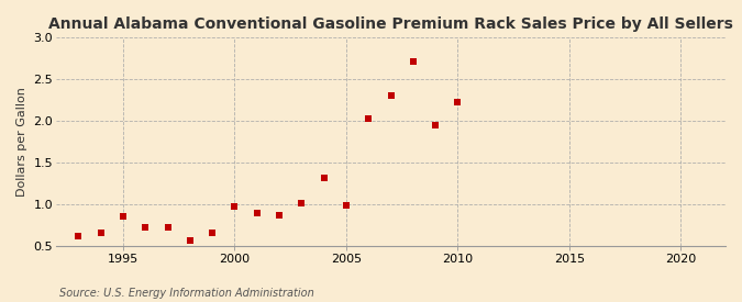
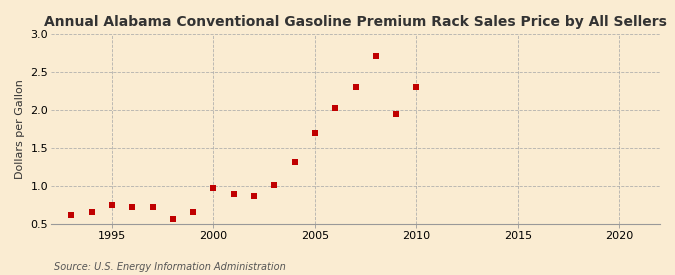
1995: 0.86 -> 0.75
2005: 0.98 -> 1.70
2010: 2.22 -> 2.30
